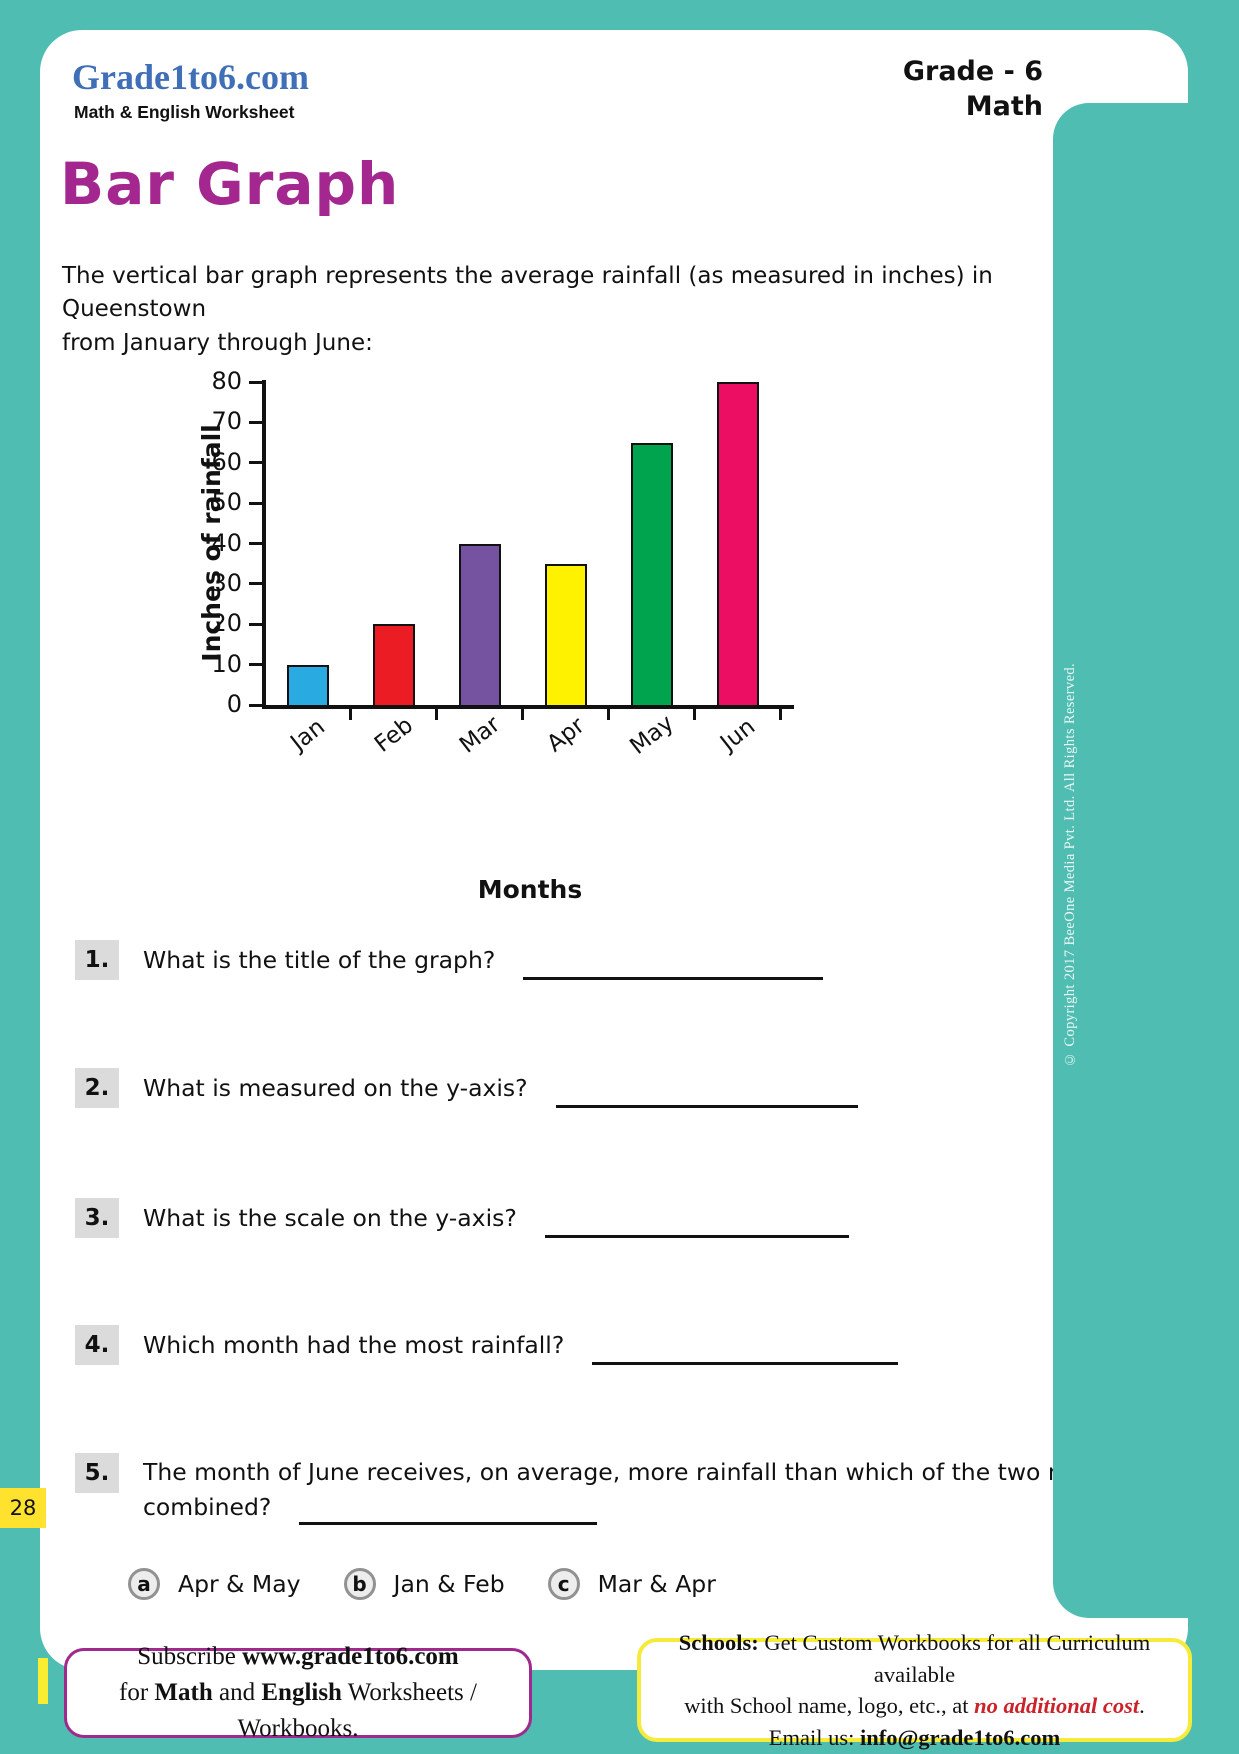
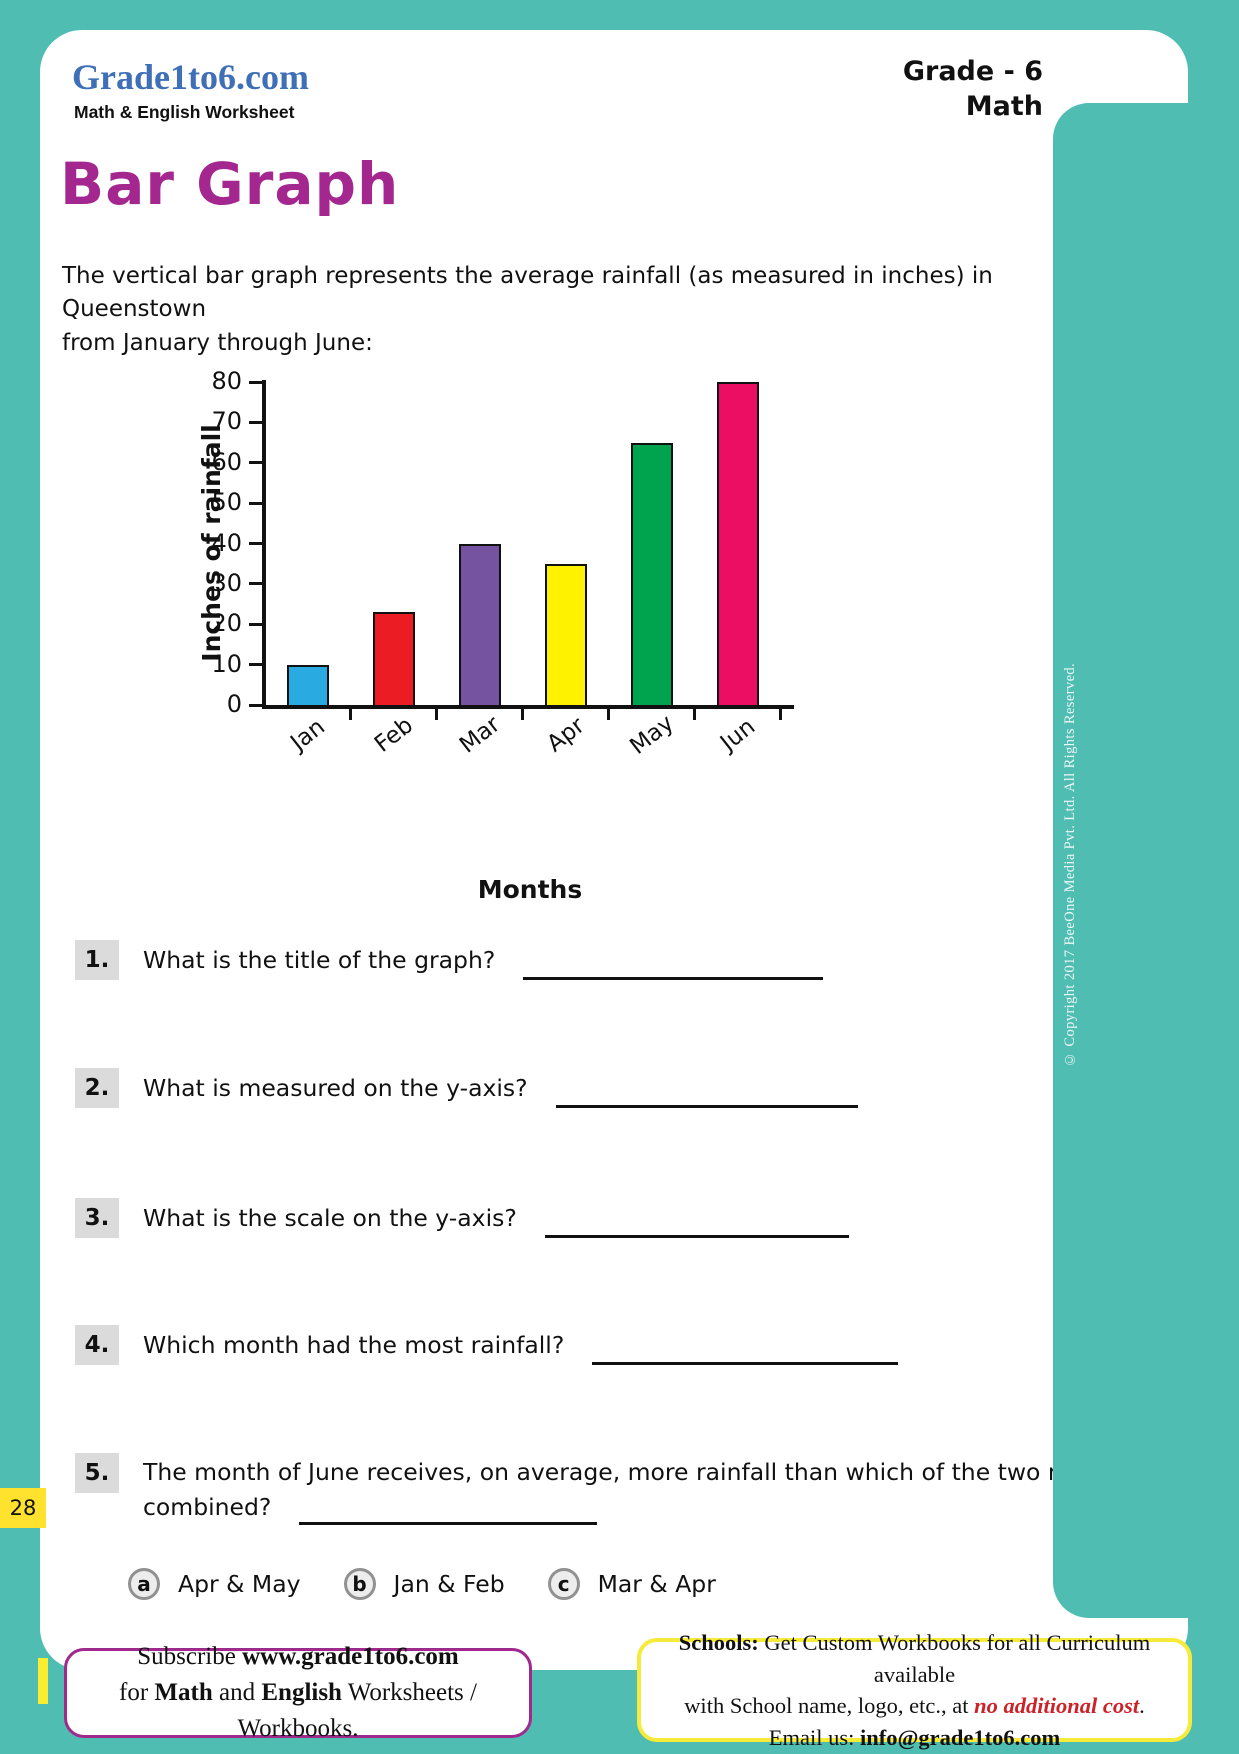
Feb: 20 -> 23
